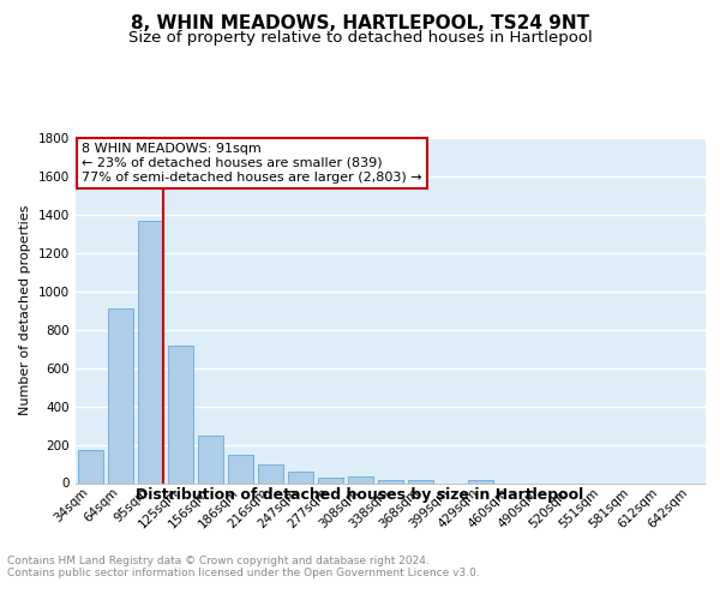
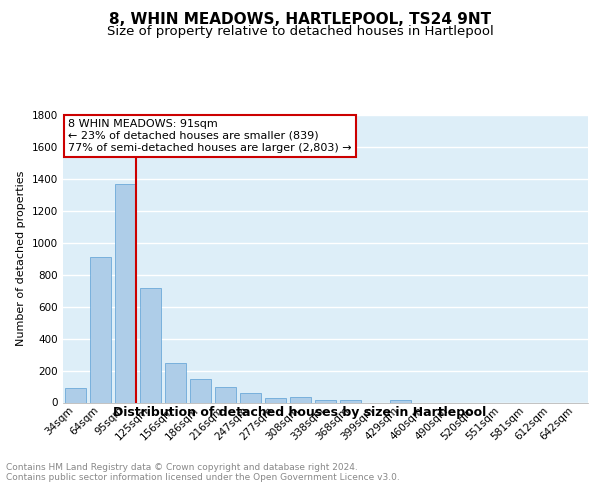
34sqm: 170 -> 90
